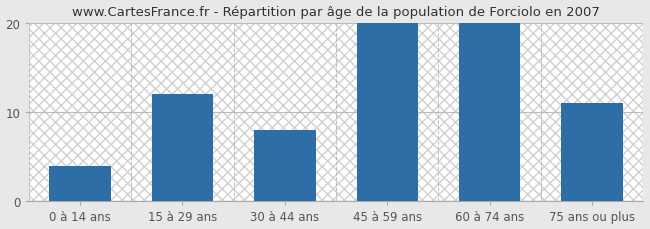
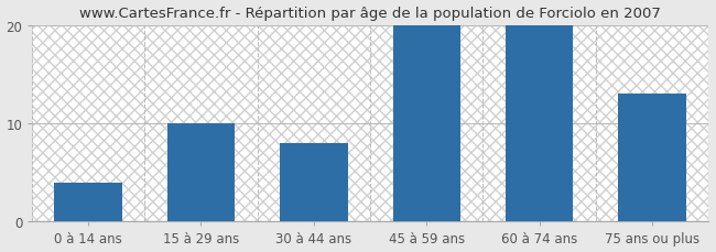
15 à 29 ans: 12 -> 10
75 ans ou plus: 11 -> 13
